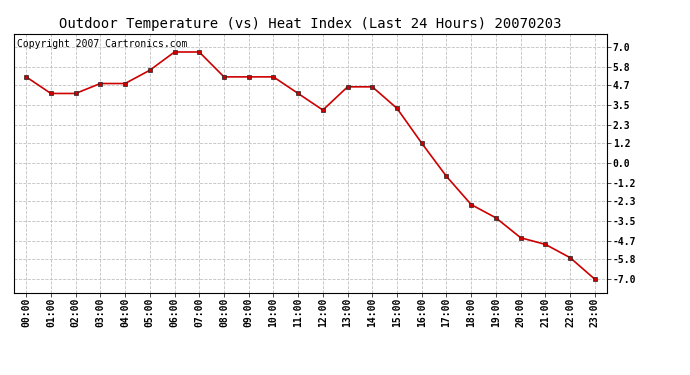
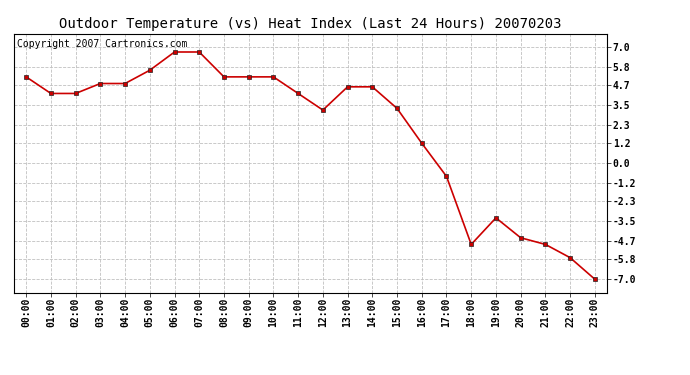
18:00: -2.5 -> -4.9
